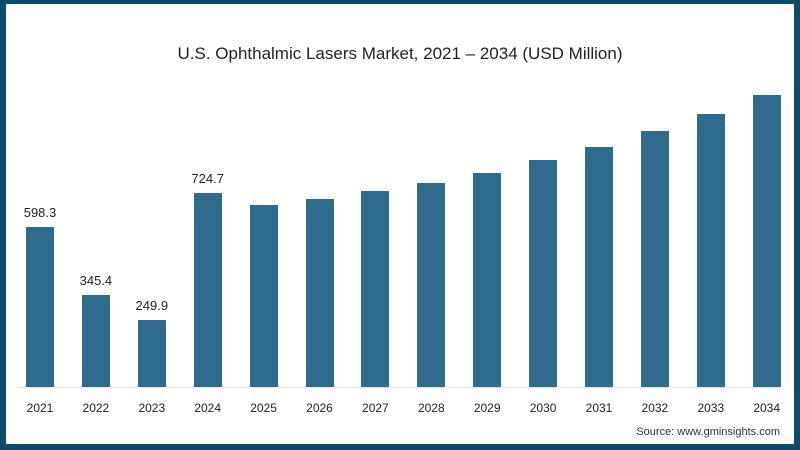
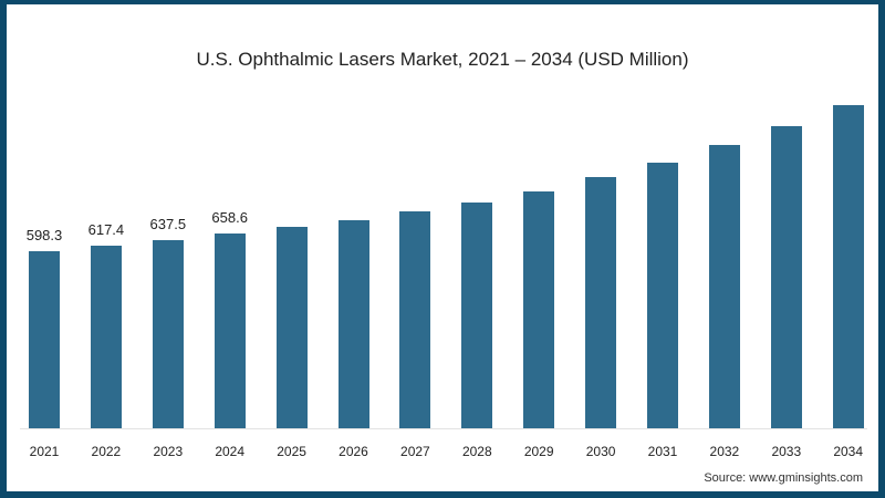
2022: 345.4 -> 617.4
2023: 249.9 -> 637.5
2024: 724.7 -> 658.6
